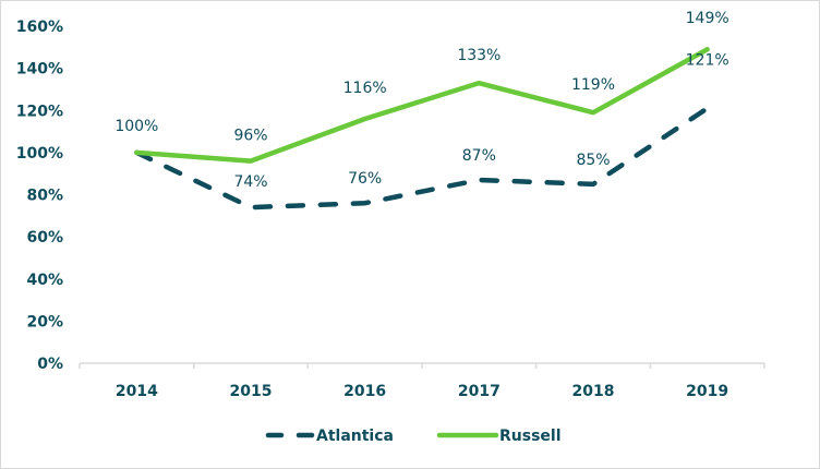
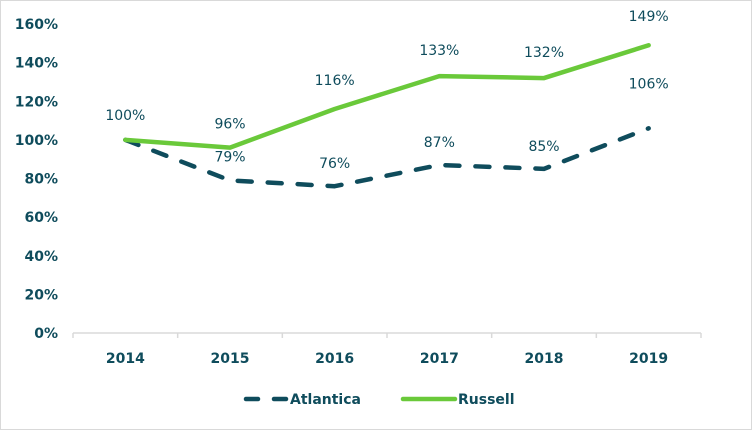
Atlantica/2015: 74% -> 79%
Russell/2018: 119% -> 132%
Atlantica/2019: 121% -> 106%
